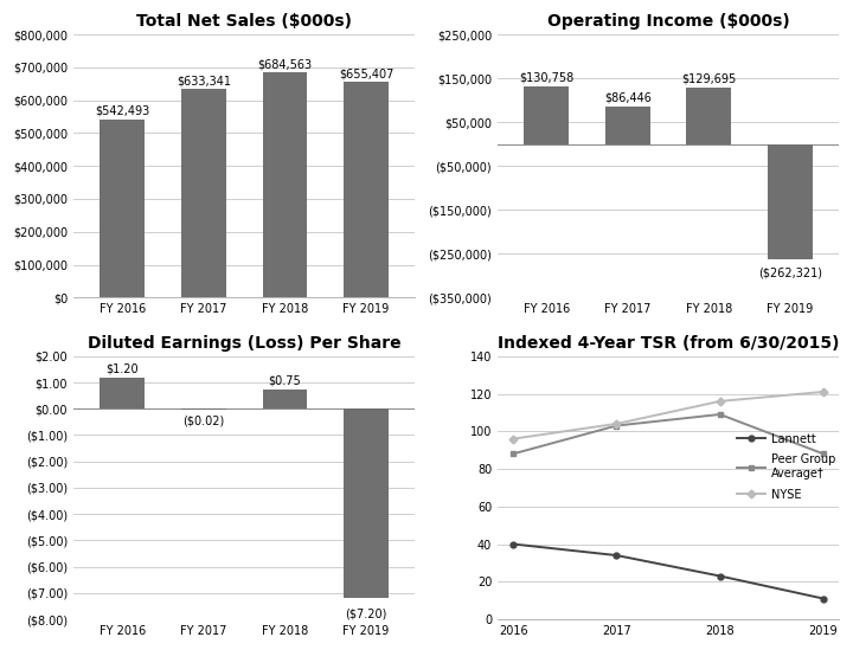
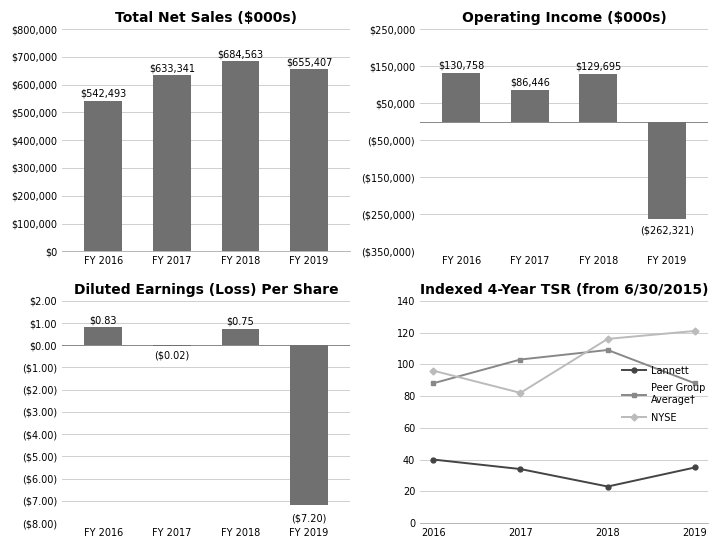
Diluted Earnings (Loss) Per Share/FY 2016: $1.20 -> $0.83
Indexed 4-Year TSR (from 6/30/2015)/NYSE/2017: 104 -> 82
Indexed 4-Year TSR (from 6/30/2015)/Lannett/2019: 11 -> 35
